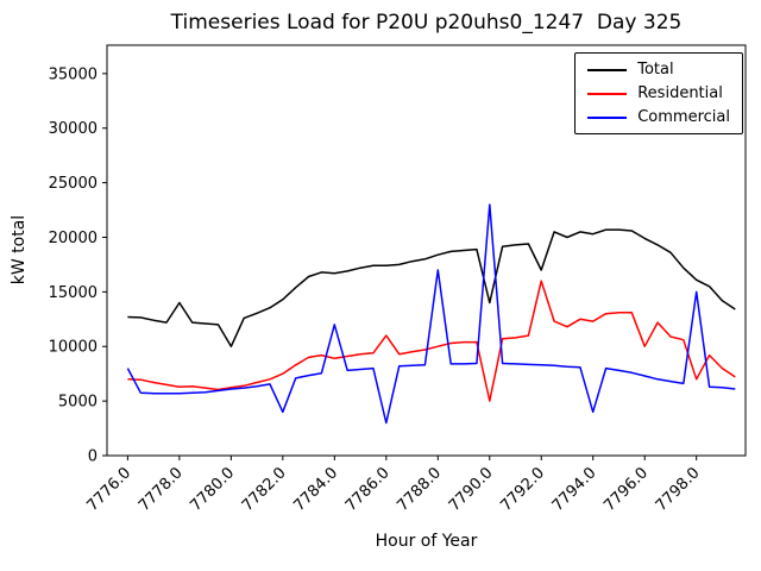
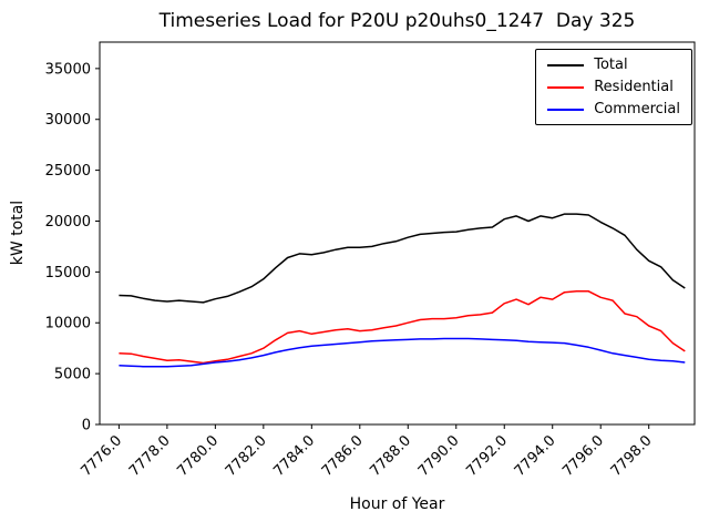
Commercial/7776.0: 8000 -> 6000
Total/7778.0: 14000 -> 12000
Total/7780.0: 10000 -> 12000
Commercial/7782.0: 4000 -> 7000
Commercial/7784.0: 12000 -> 8000
Residential/7786.0: 11000 -> 9000
Commercial/7786.0: 3000 -> 8000
Commercial/7788.0: 17000 -> 8000
Total/7790.0: 14000 -> 19000
Residential/7790.0: 5000 -> 10000
Commercial/7790.0: 23000 -> 8000
Total/7792.0: 17000 -> 20000
Residential/7792.0: 16000 -> 12000
Commercial/7794.0: 4000 -> 8000
Residential/7796.0: 10000 -> 12000
Residential/7798.0: 7000 -> 10000
Commercial/7798.0: 15000 -> 6000
